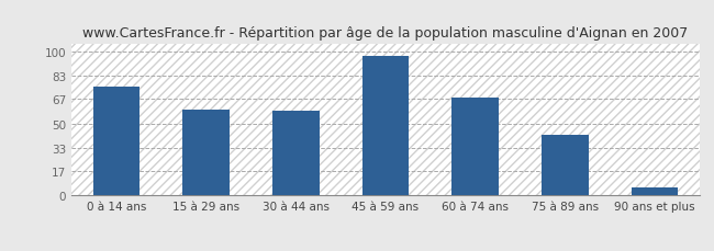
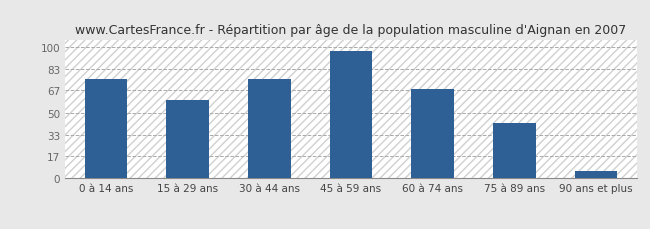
30 à 44 ans: 59 -> 76
